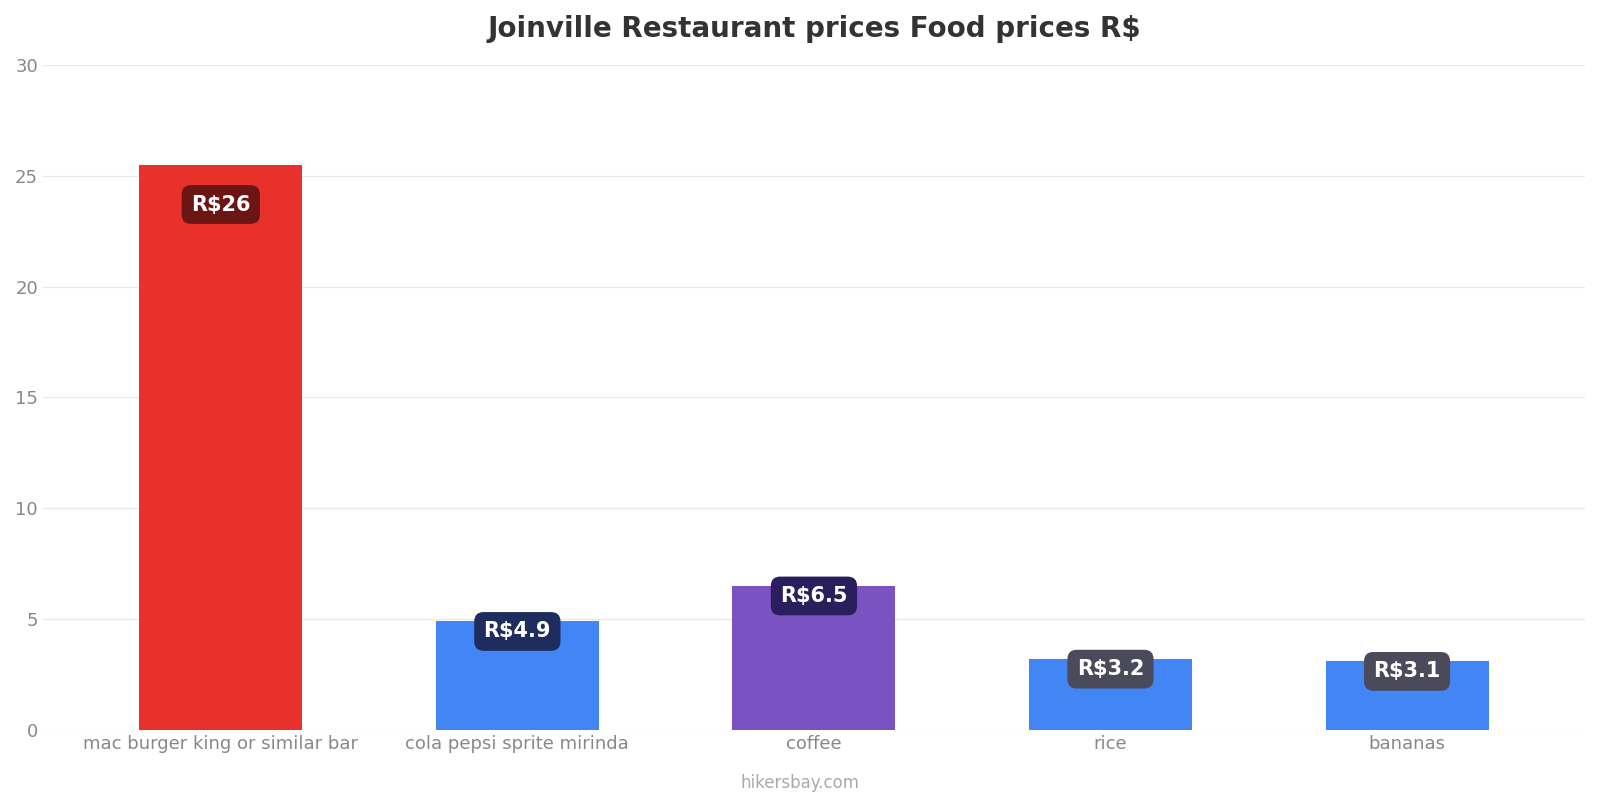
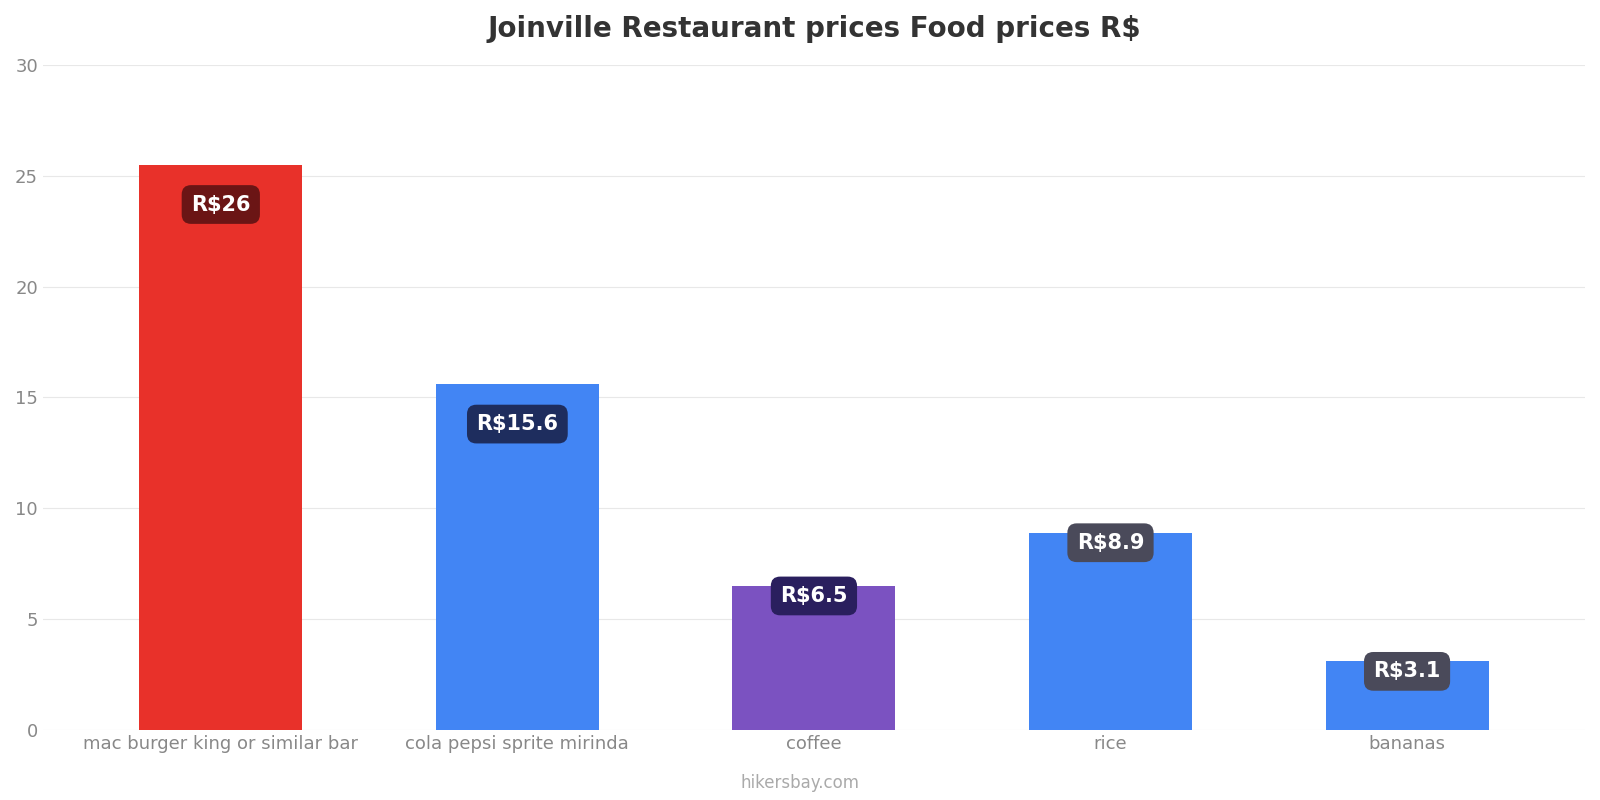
cola pepsi sprite mirinda: R$4.9 -> R$15.6
rice: R$3.2 -> R$8.9
